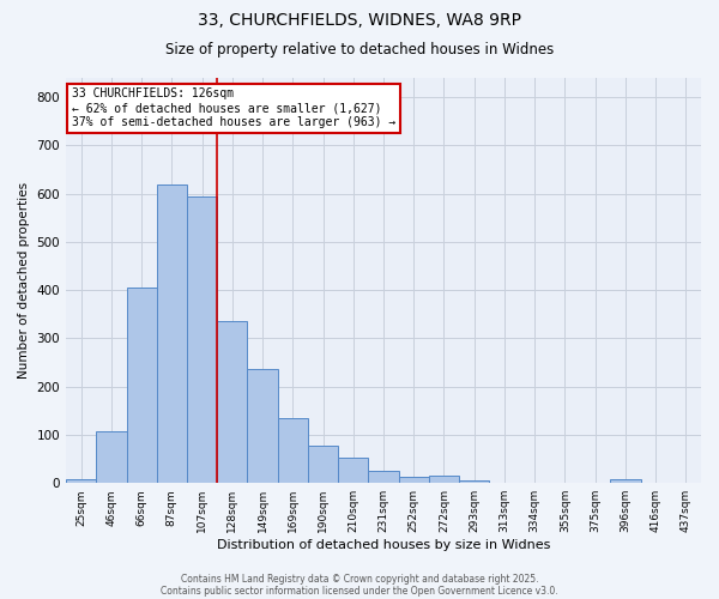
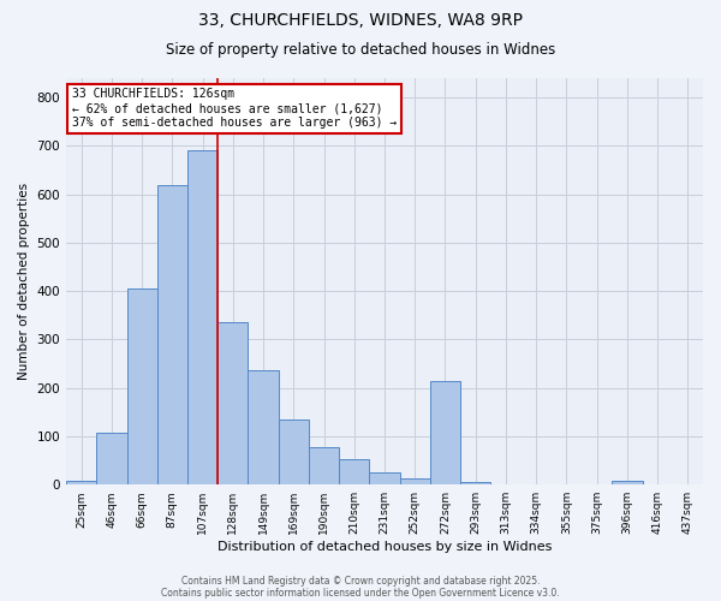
107sqm: 595 -> 690
272sqm: 15 -> 215
